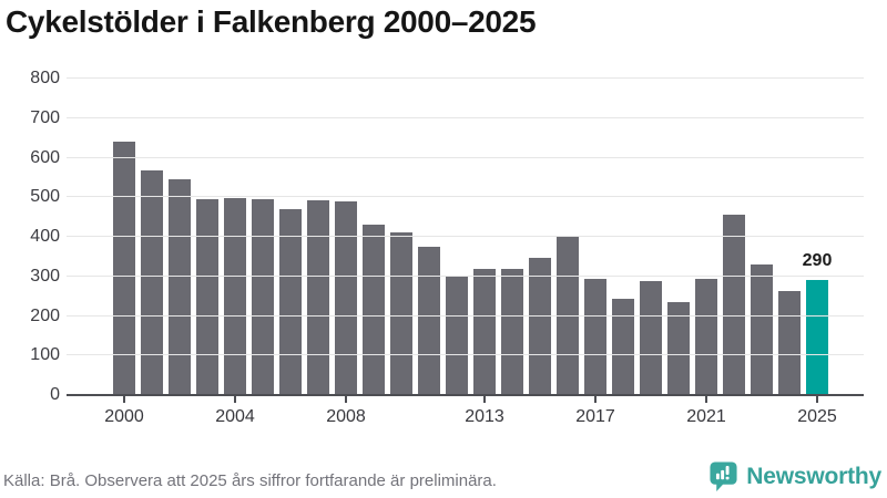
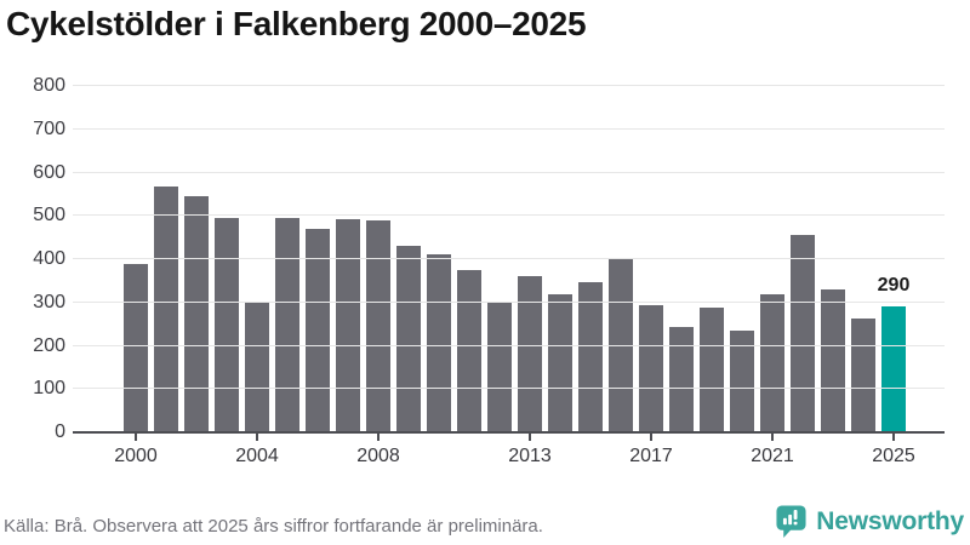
2000: 640 -> 390
2004: 500 -> 300
2013: 320 -> 360
2021: 300 -> 320
